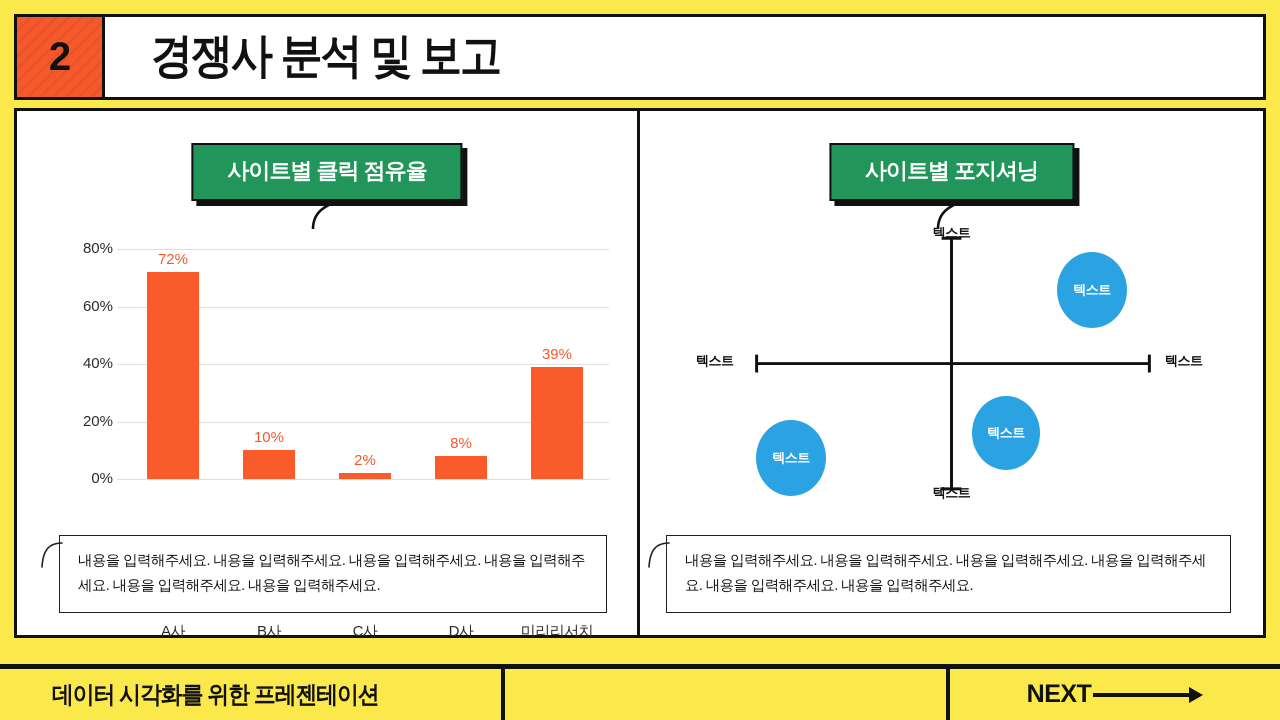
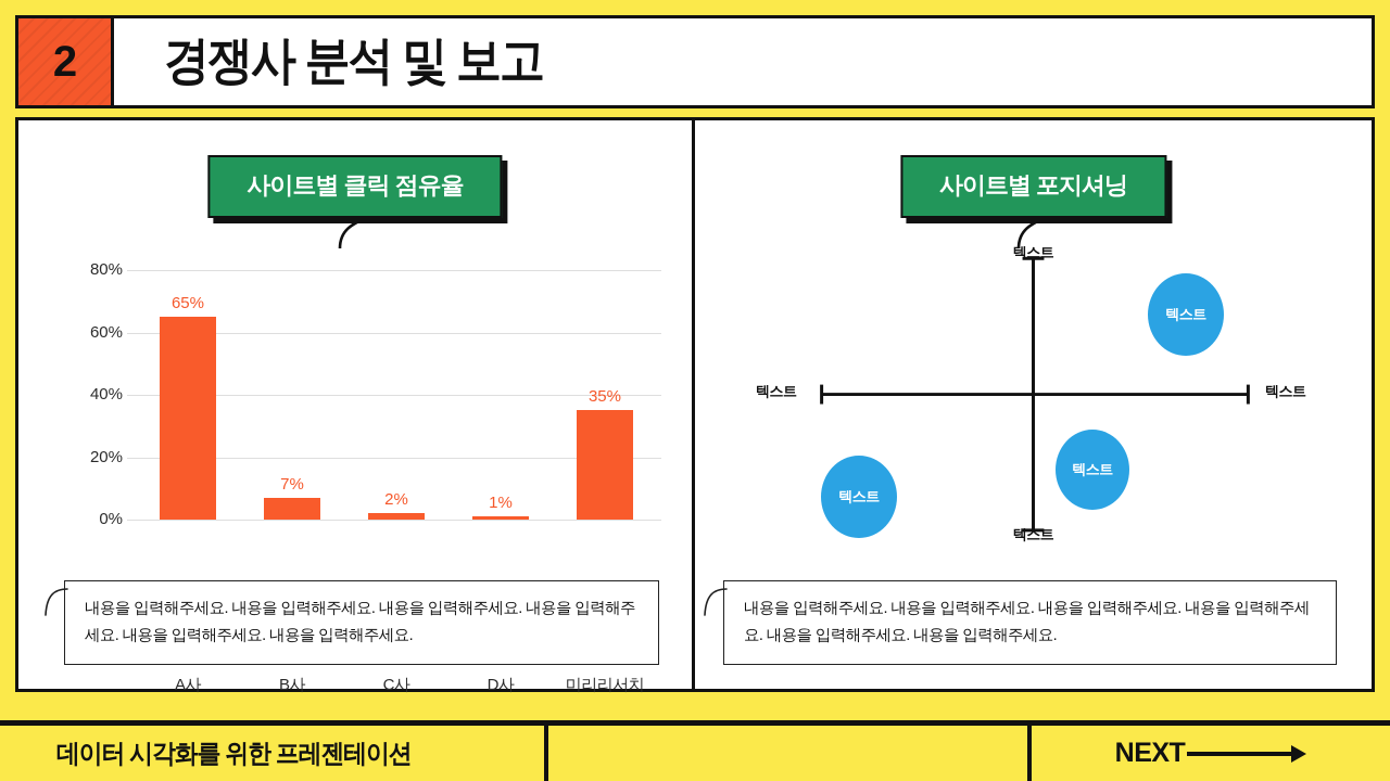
A사: 72% -> 65%
B사: 10% -> 7%
D사: 8% -> 1%
미리리서치: 39% -> 35%
